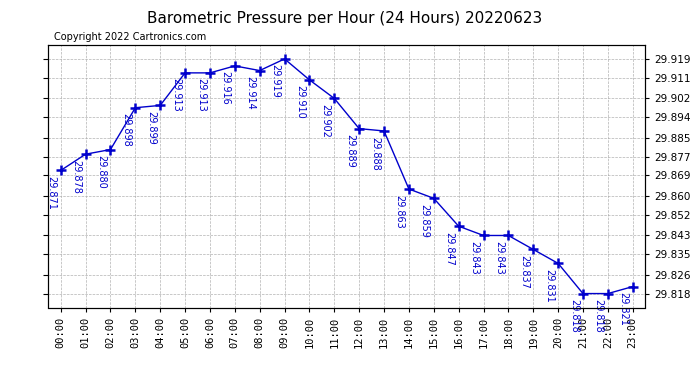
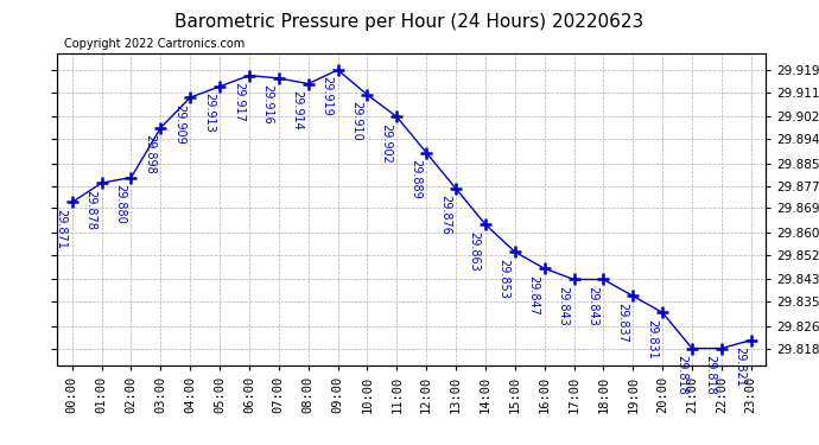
04:00: 29.899 -> 29.909
06:00: 29.913 -> 29.917
13:00: 29.888 -> 29.876
15:00: 29.859 -> 29.853
